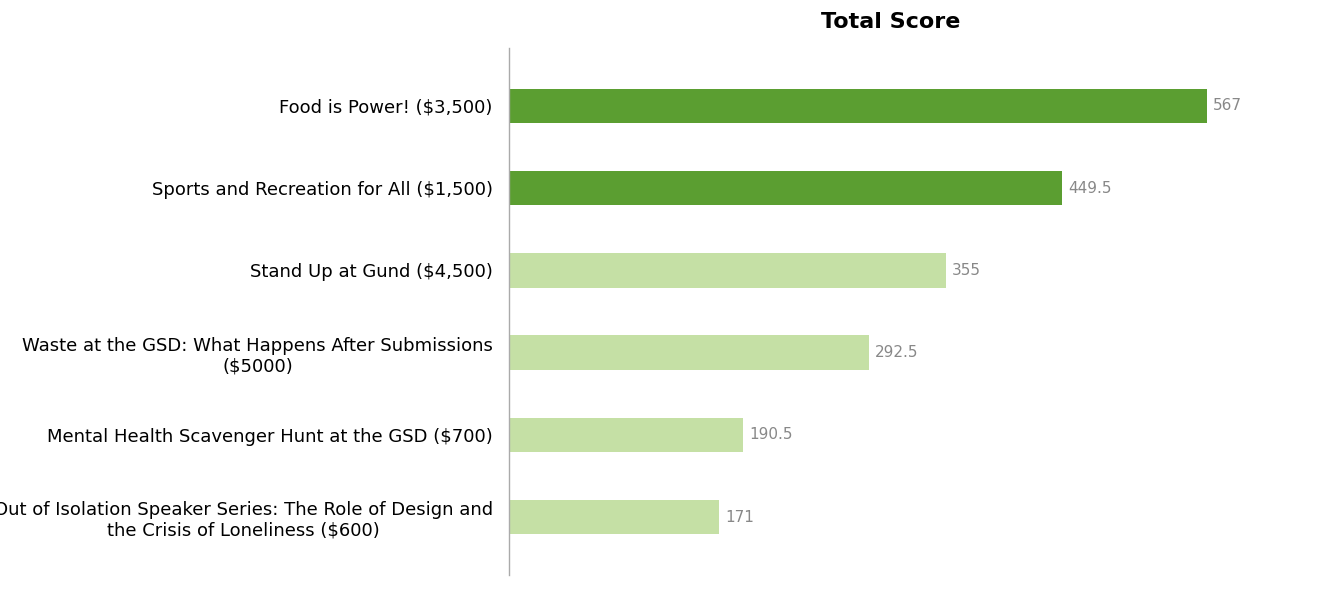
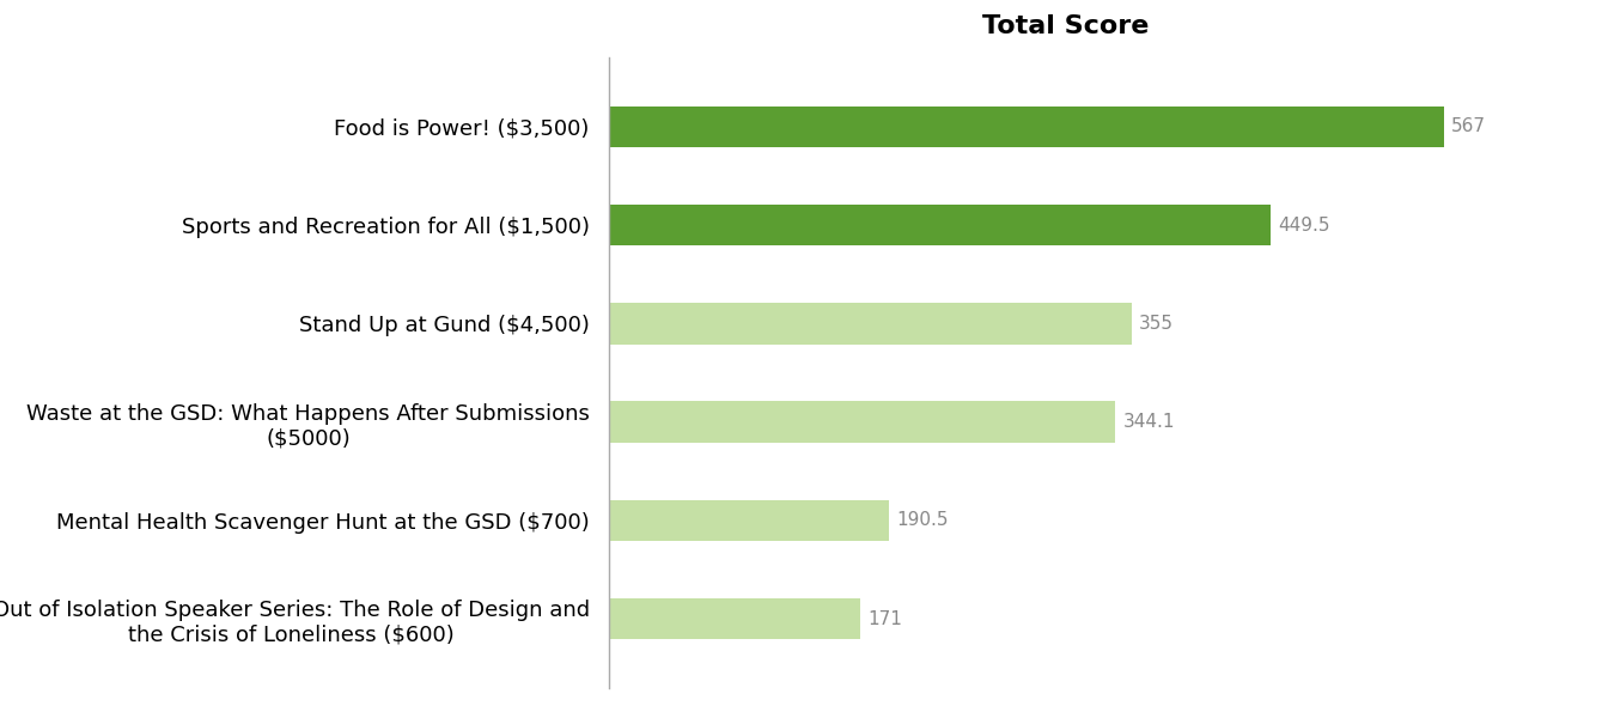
Waste at the GSD: What Happens After Submissions ($5000): 292.5 -> 344.1
